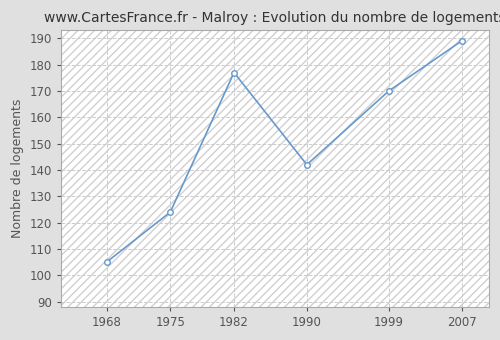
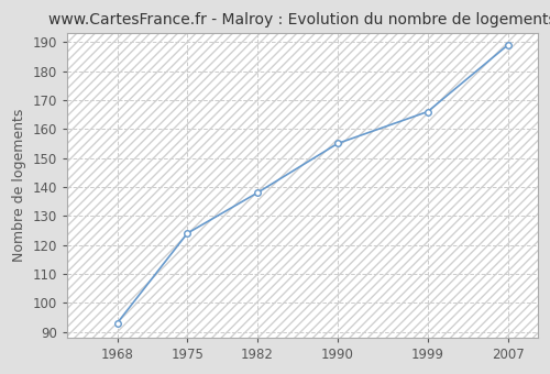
1968: 105 -> 93
1982: 177 -> 138
1990: 142 -> 155
1999: 170 -> 166
